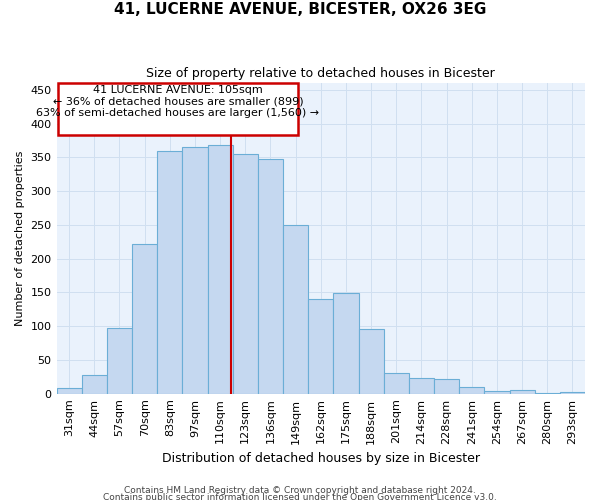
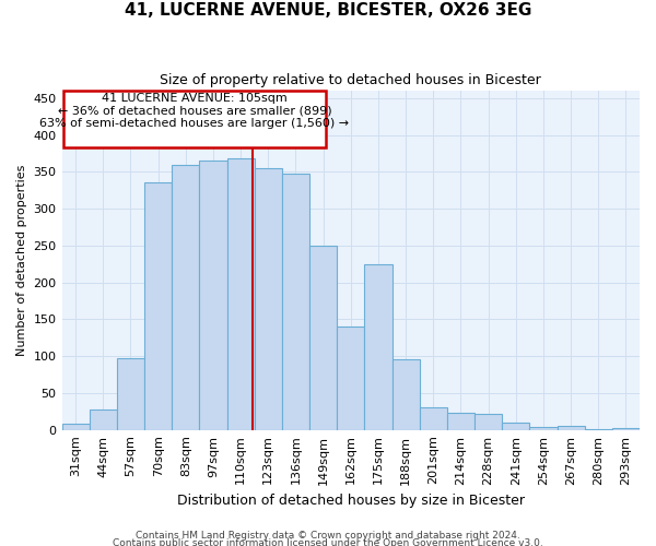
70sqm: 222 -> 336
175sqm: 149 -> 224
